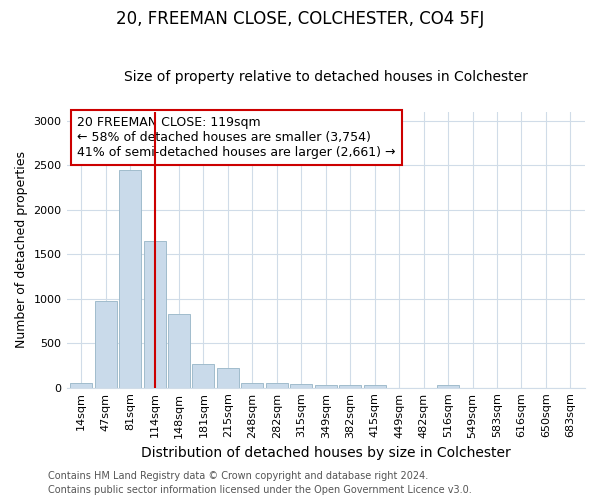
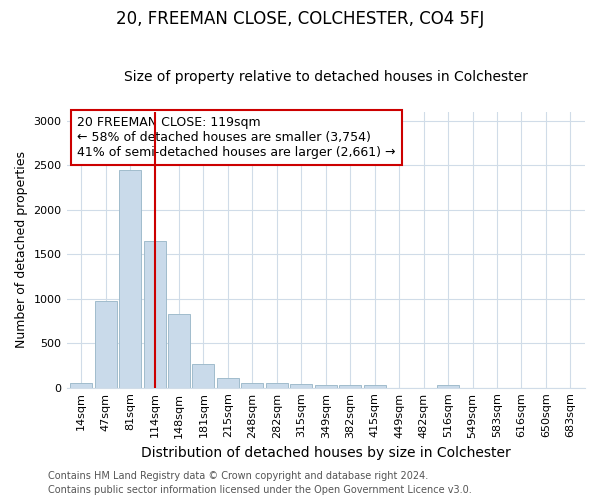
215sqm: 220 -> 110
